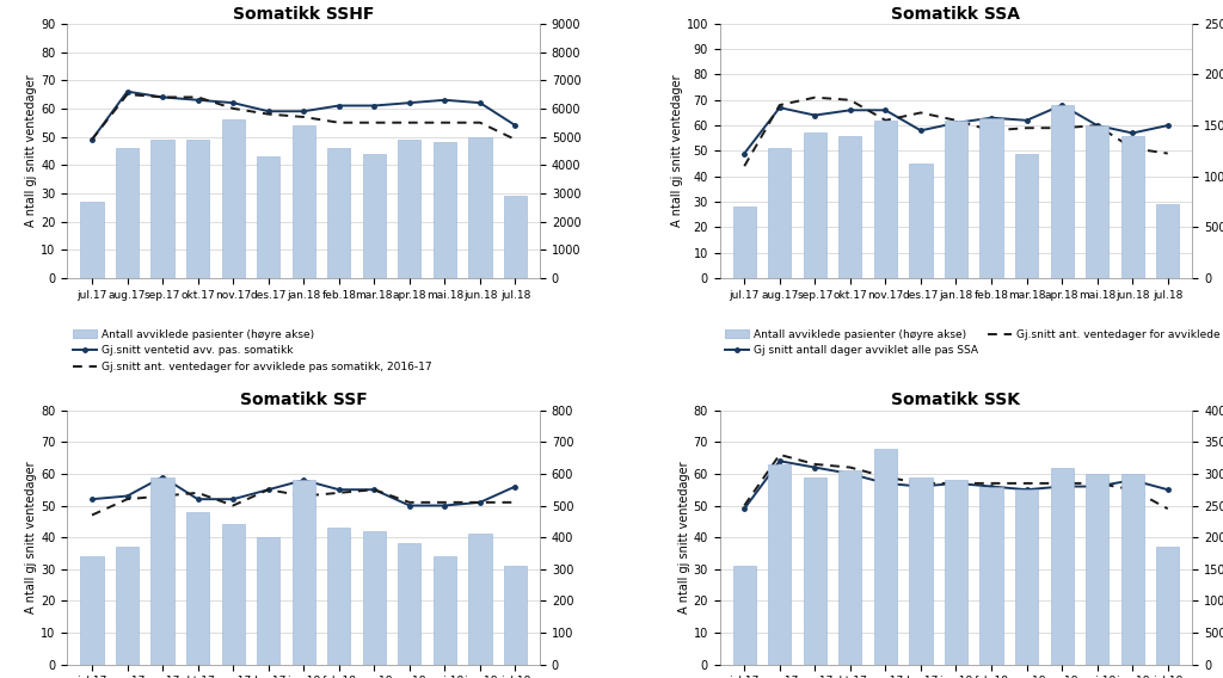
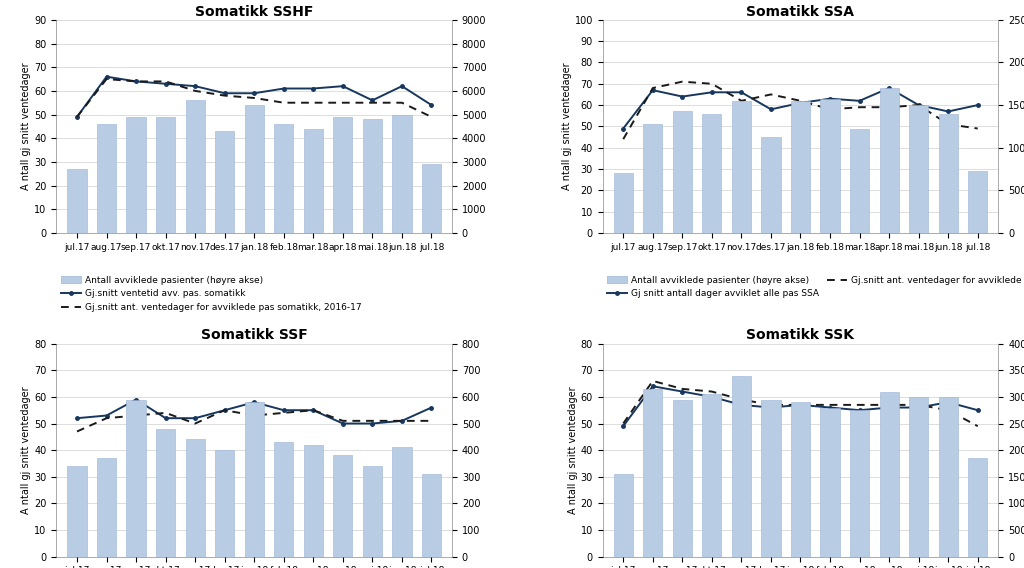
Somatikk SSHF/Gj.snitt ventetid avv. pas. somatikk/mai.18: 63 -> 56
